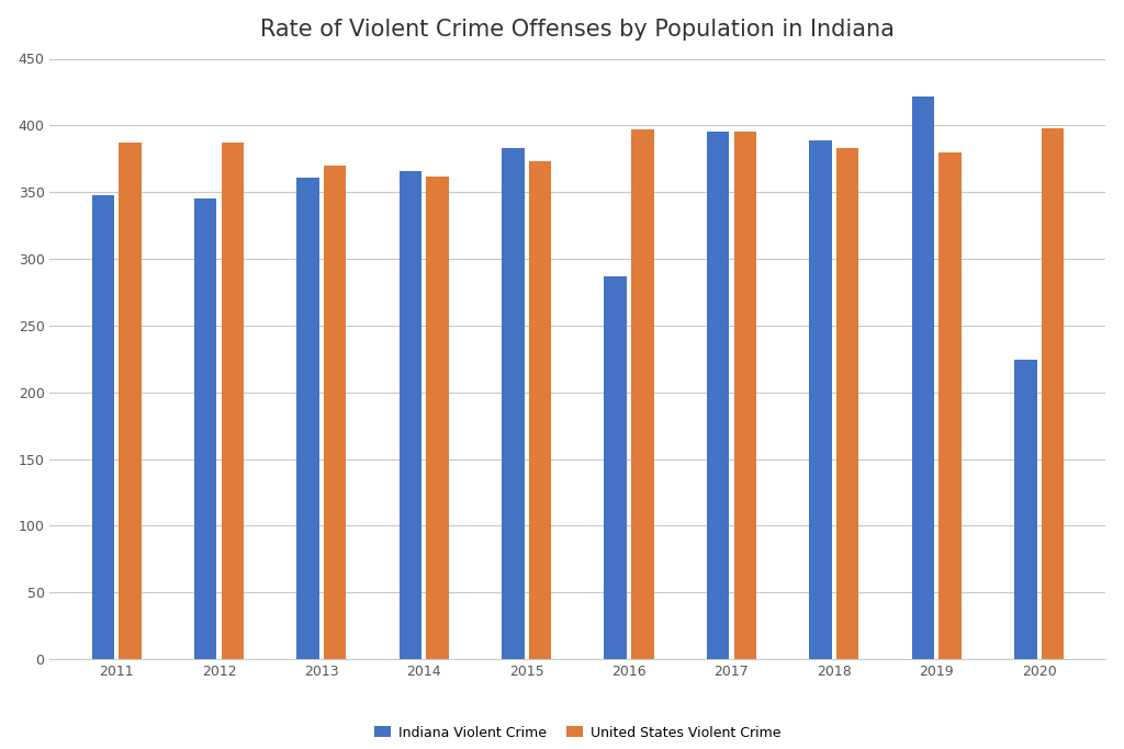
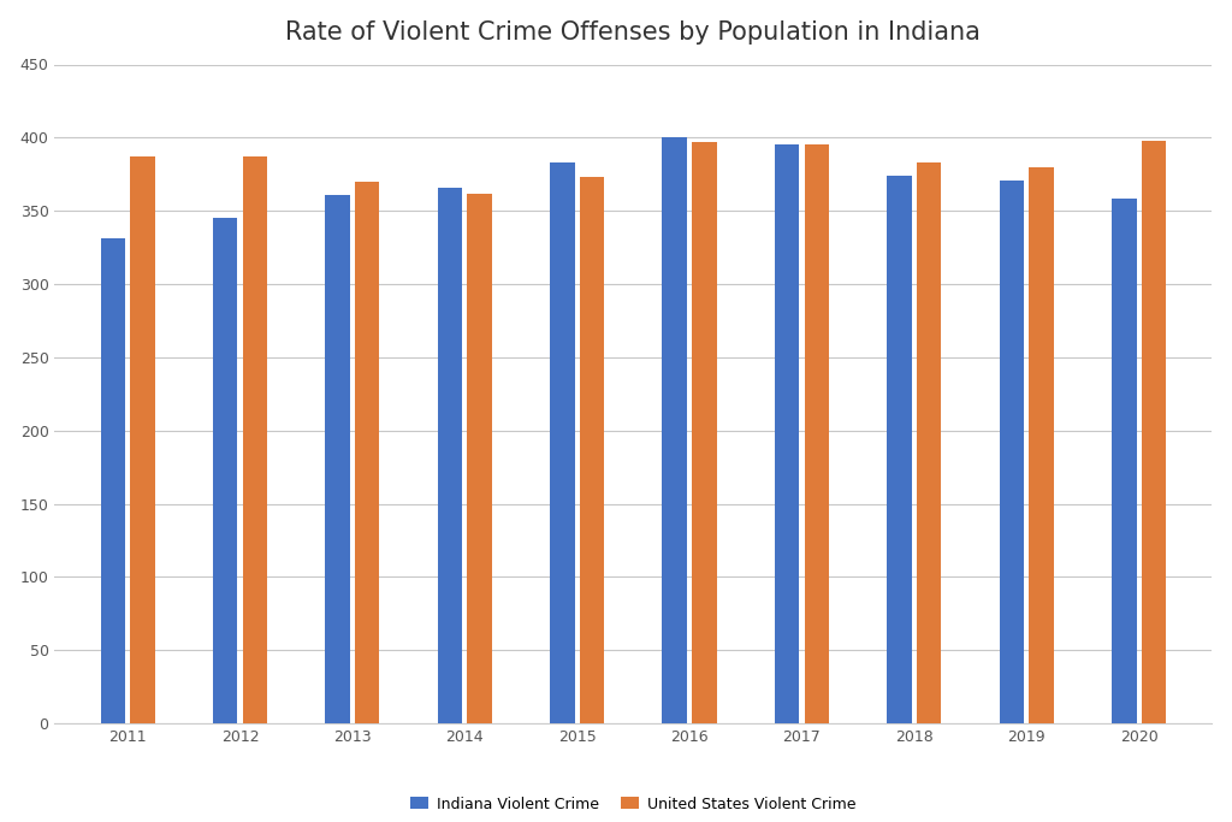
Indiana Violent Crime/2011: 348 -> 331
Indiana Violent Crime/2016: 287 -> 400
Indiana Violent Crime/2018: 389 -> 374
Indiana Violent Crime/2019: 422 -> 371
Indiana Violent Crime/2020: 224 -> 358
